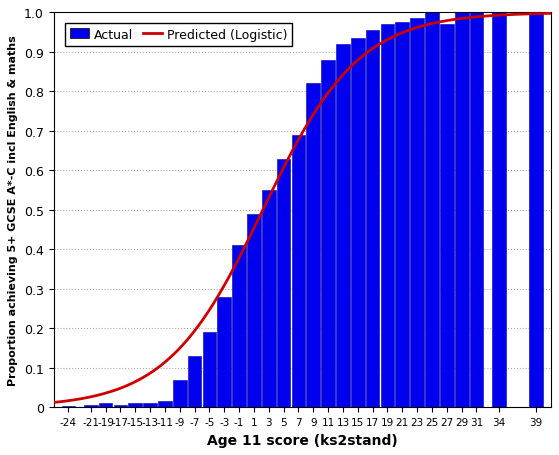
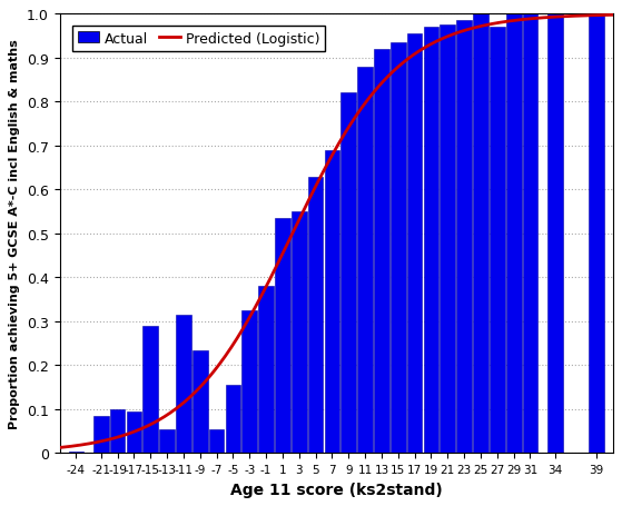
Actual/-21: 0.005 -> 0.085
Actual/-19: 0.010 -> 0.100
Actual/-17: 0.005 -> 0.095
Actual/-15: 0.010 -> 0.290
Actual/-13: 0.012 -> 0.055
Actual/-11: 0.015 -> 0.315
Actual/-9: 0.070 -> 0.235
Actual/-7: 0.130 -> 0.055
Actual/-5: 0.190 -> 0.155
Actual/-3: 0.280 -> 0.325
Actual/-1: 0.410 -> 0.380
Actual/1: 0.490 -> 0.535
